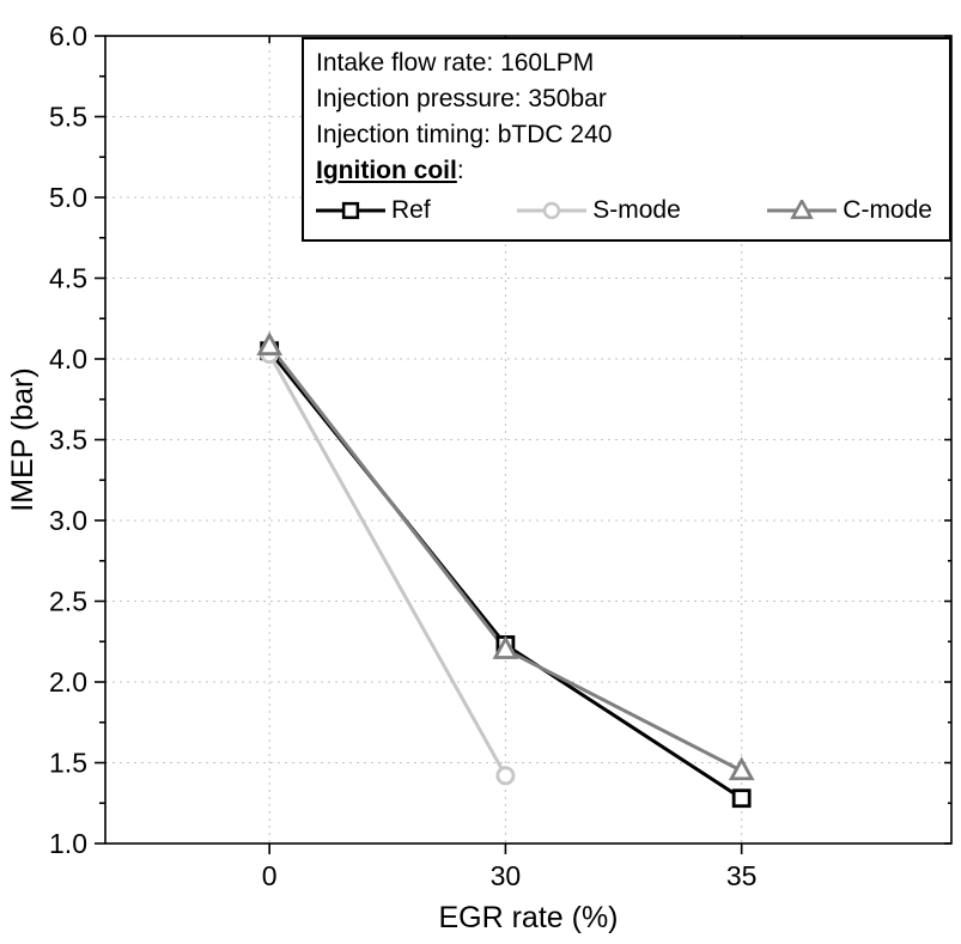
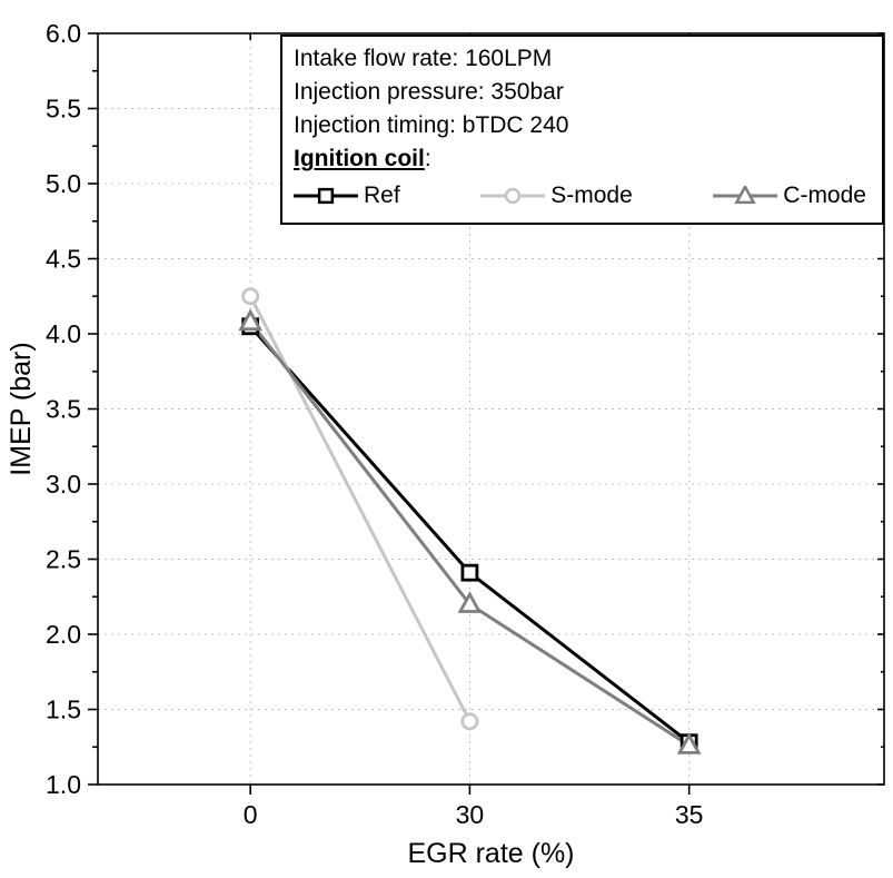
S-mode/0: 4.03 -> 4.25
Ref/30: 2.23 -> 2.41
C-mode/35: 1.45 -> 1.26
